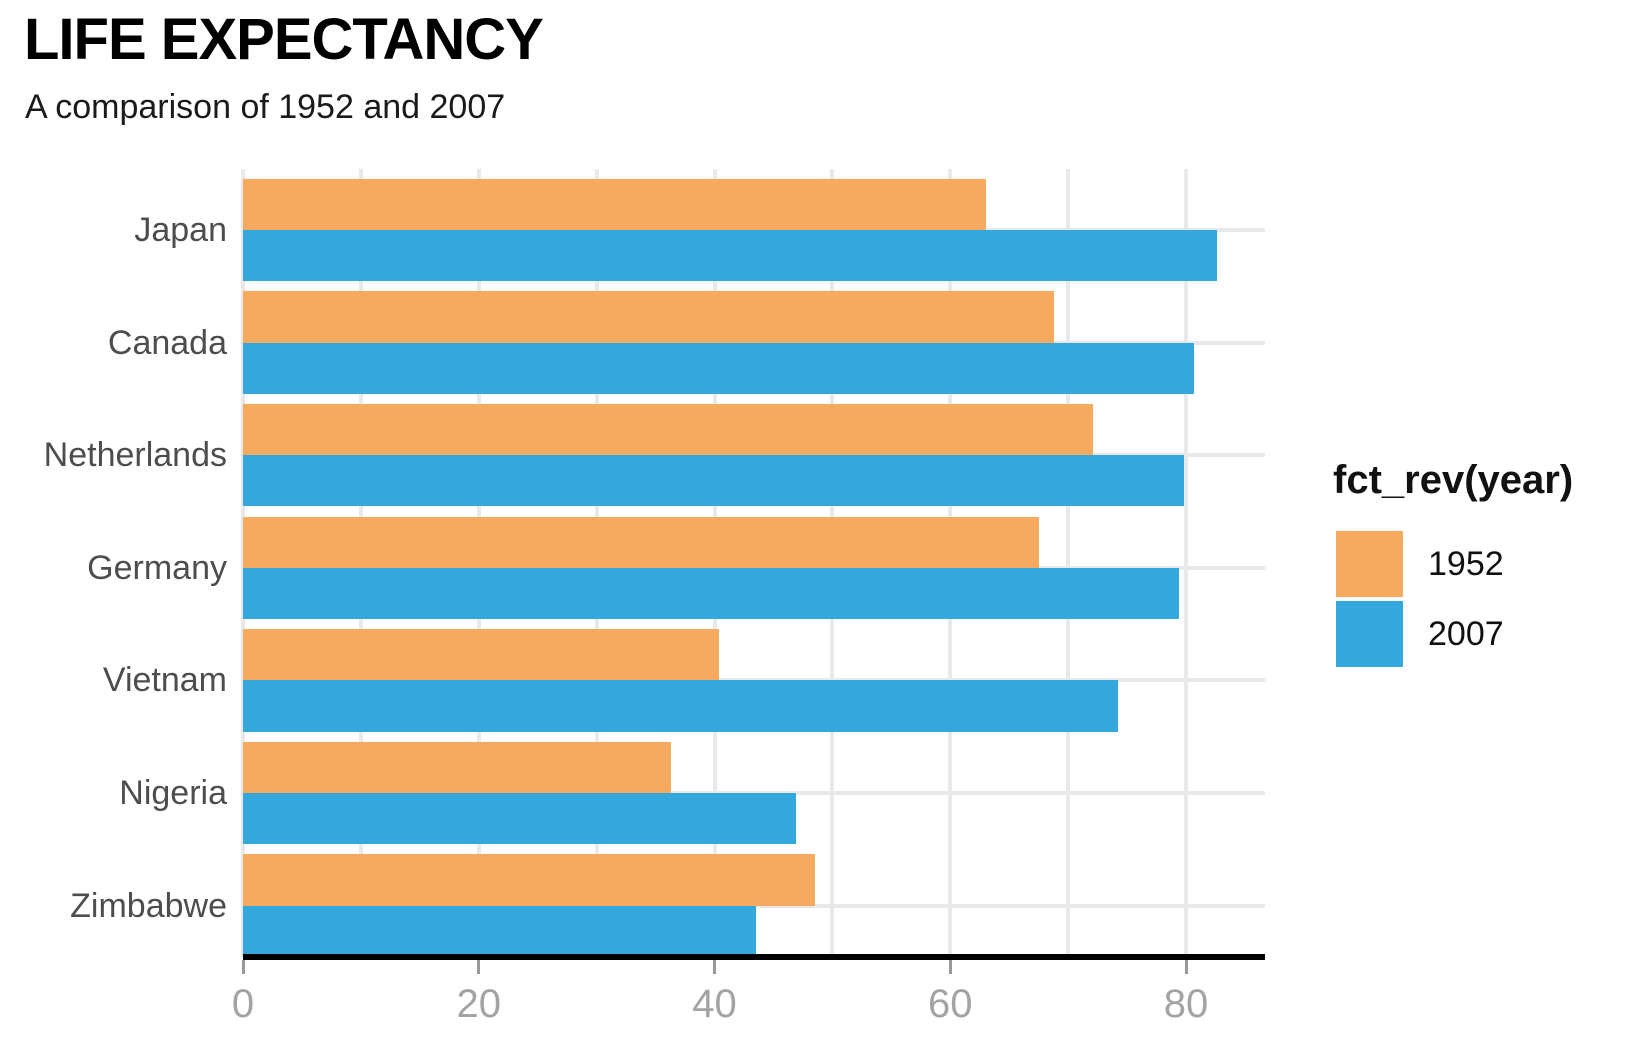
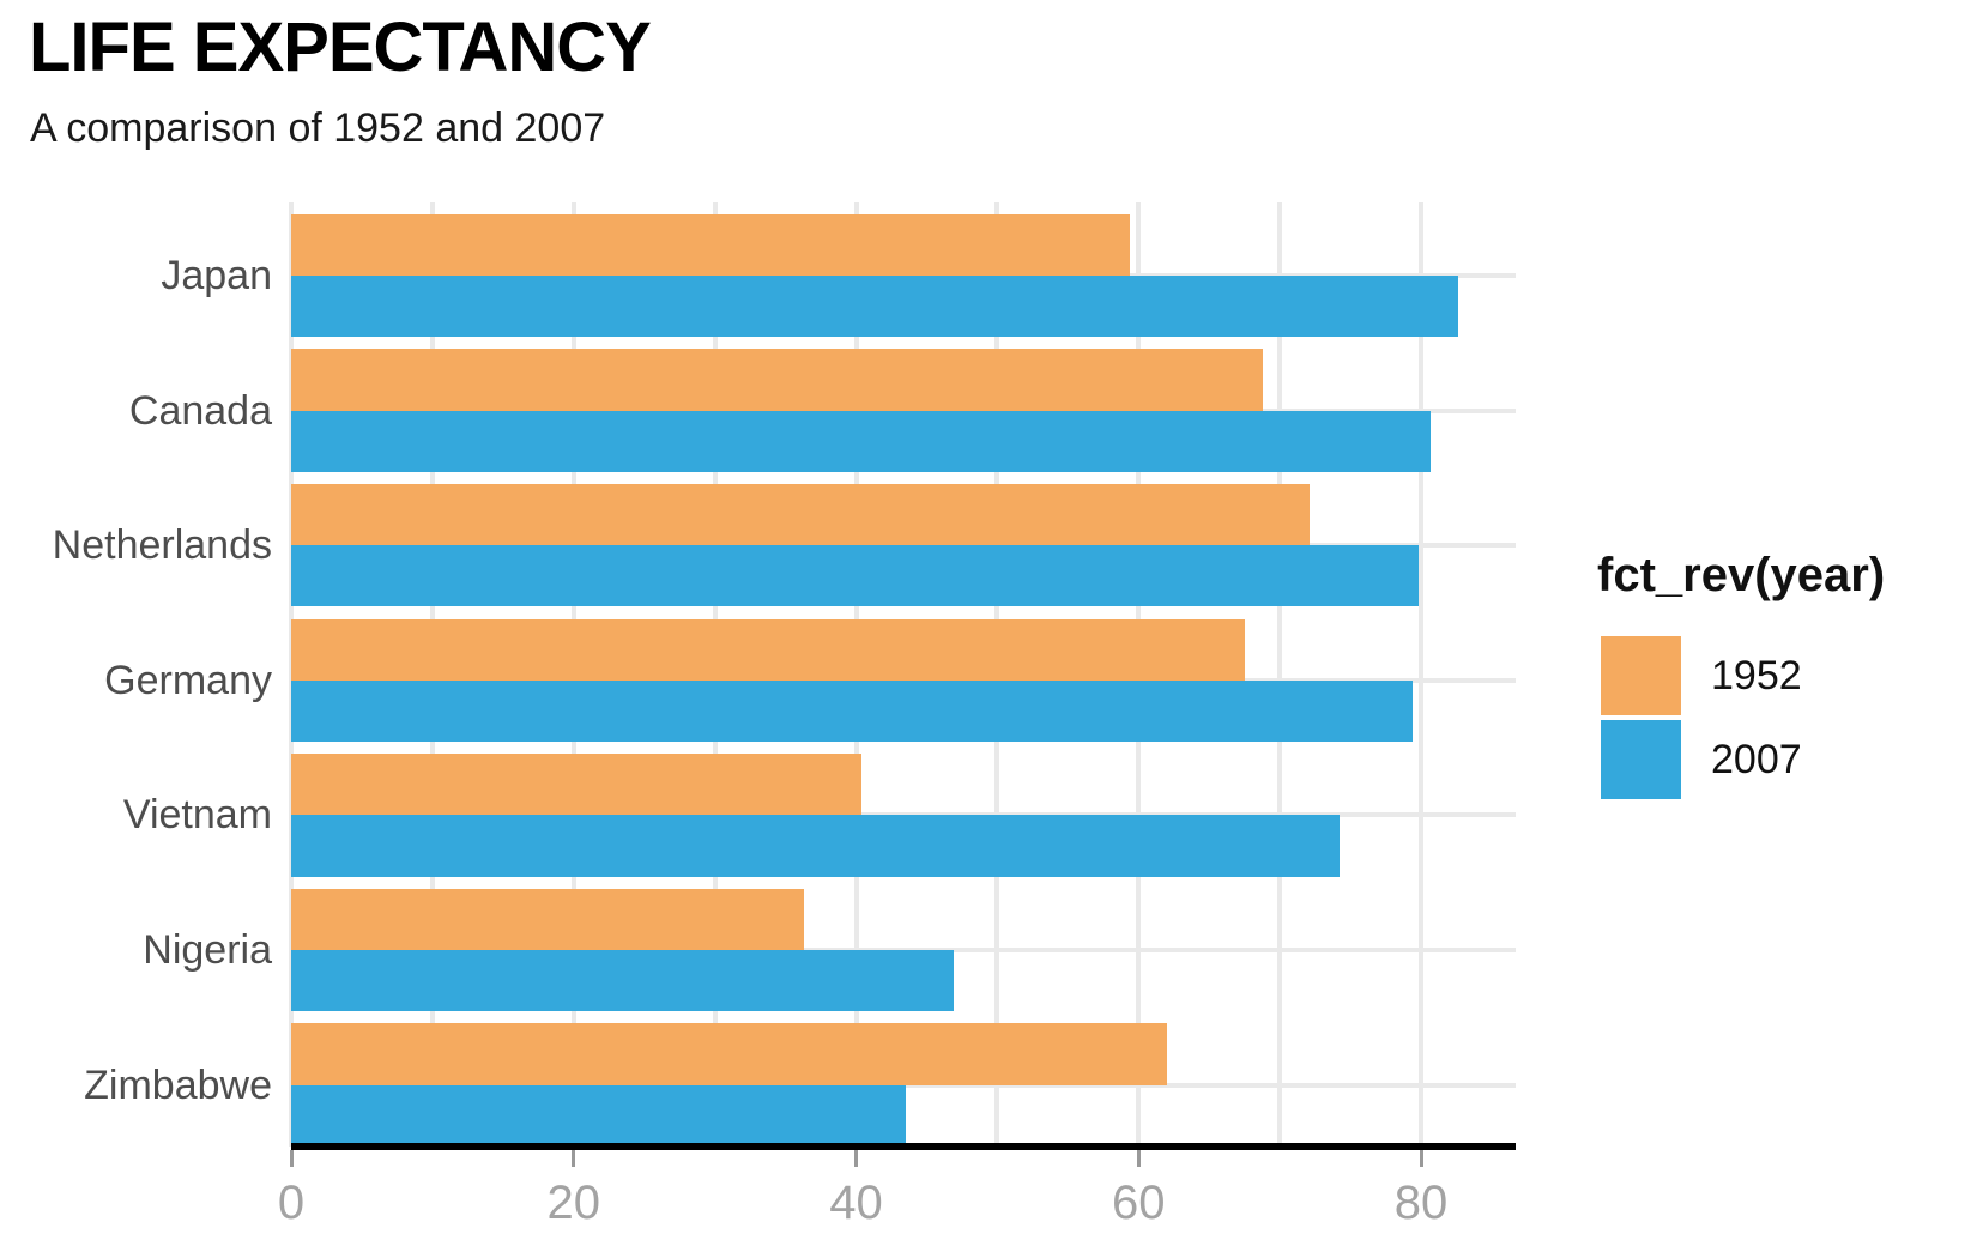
1952/Japan: 63.0 -> 59.4
1952/Zimbabwe: 48.5 -> 62.0
